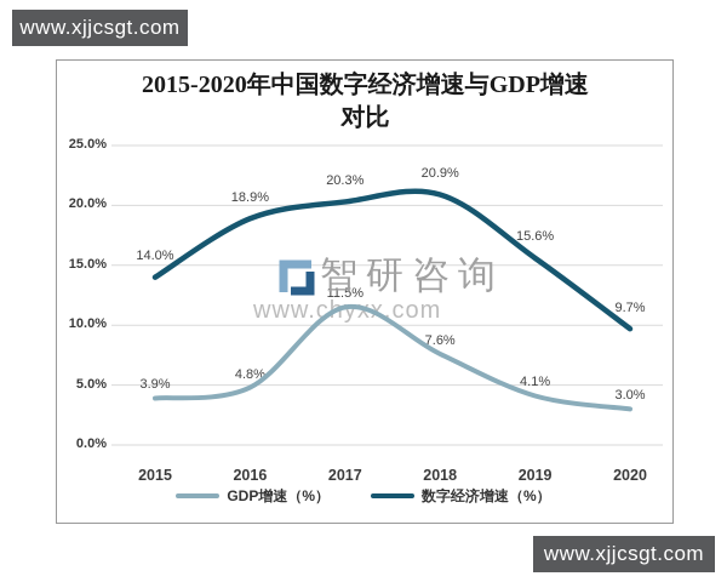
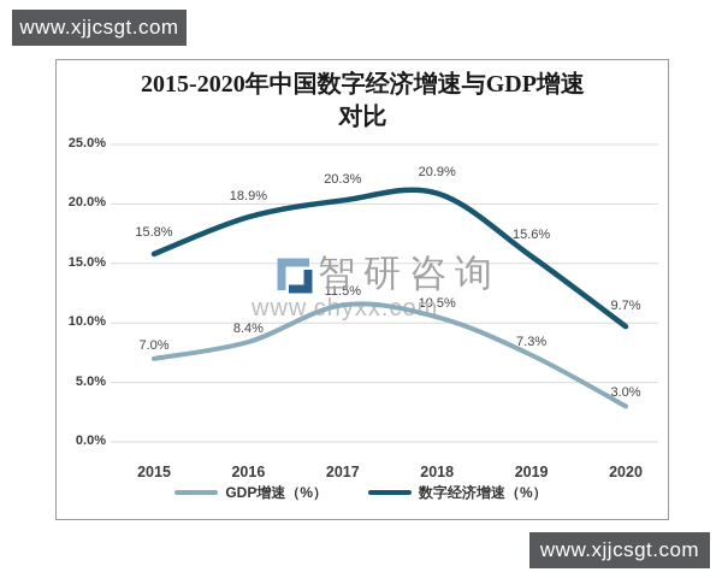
GDP增速（%）/2015: 3.9% -> 7.0%
数字经济增速（%）/2015: 14.0% -> 15.8%
GDP增速（%）/2016: 4.8% -> 8.4%
GDP增速（%）/2018: 7.6% -> 10.5%
GDP增速（%）/2019: 4.1% -> 7.3%
